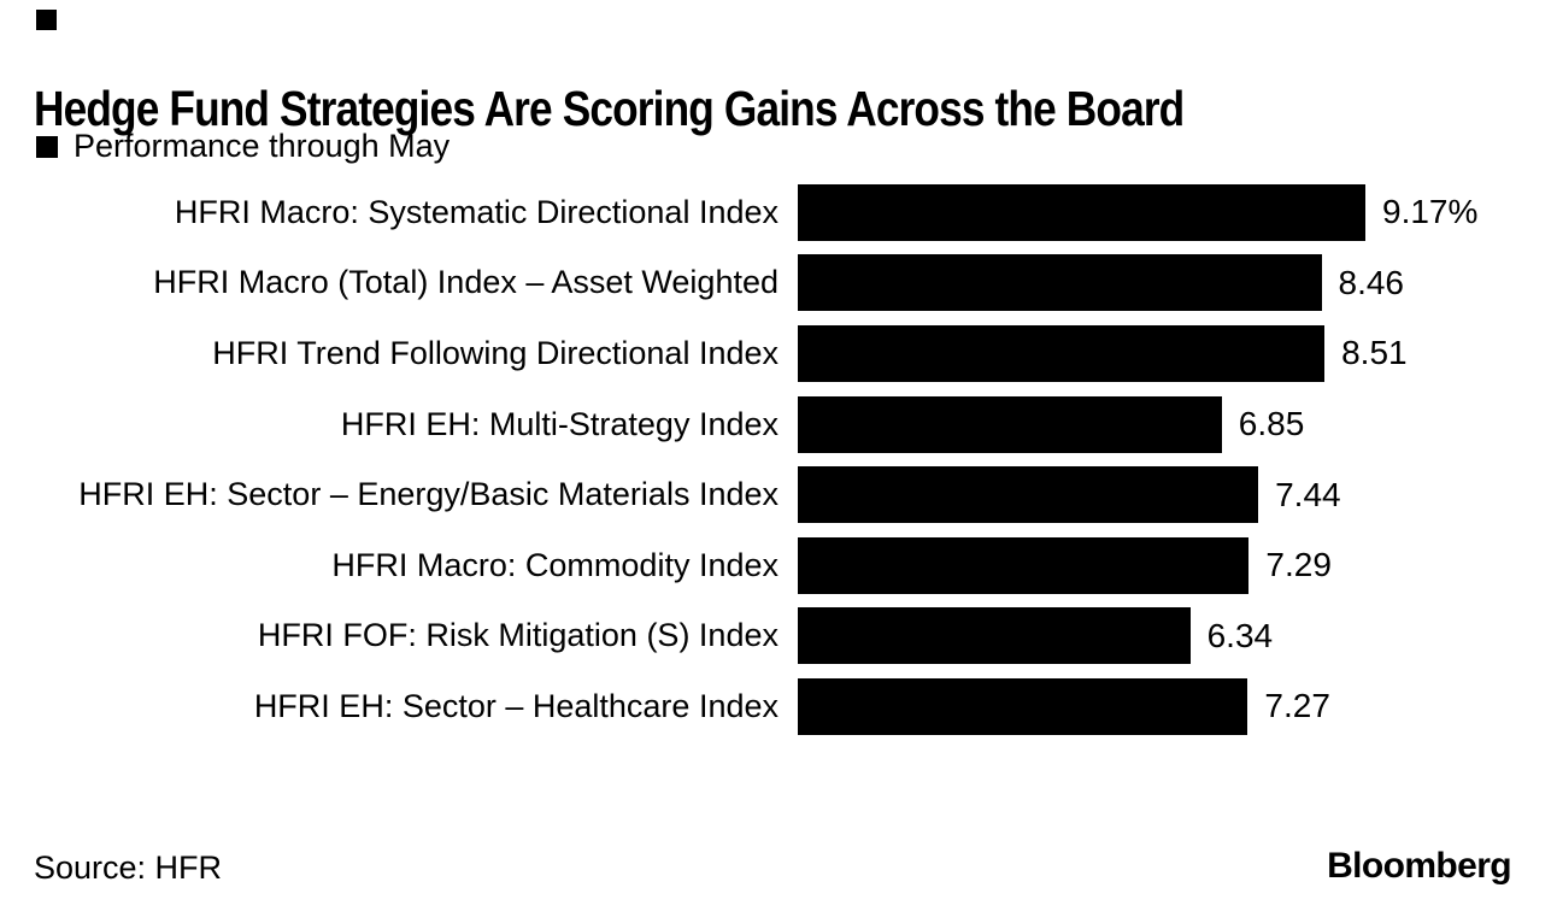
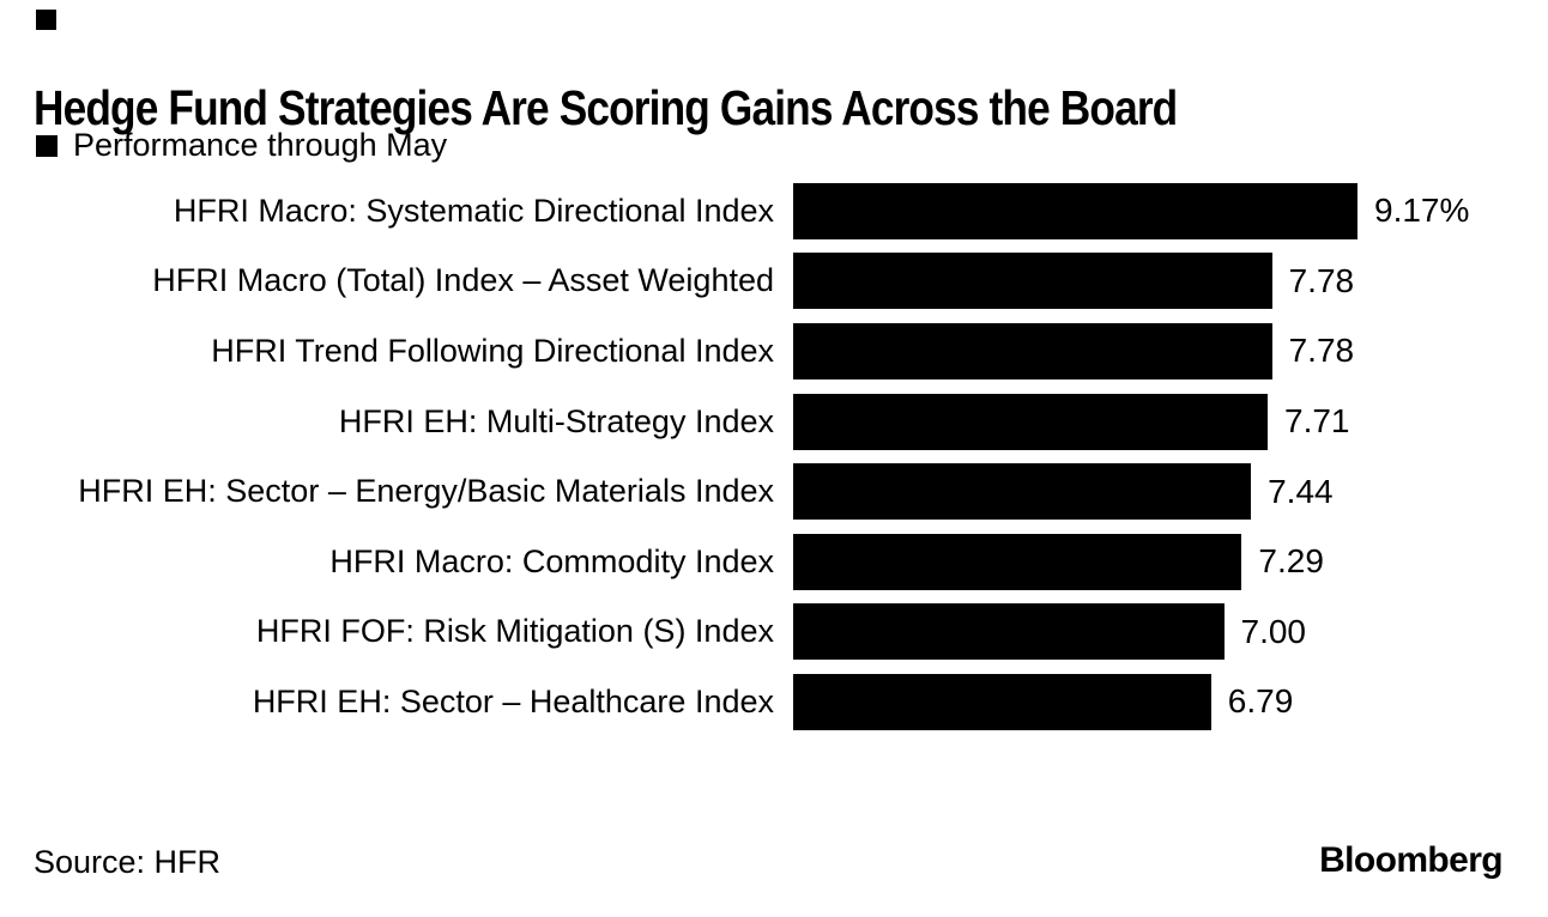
HFRI Macro (Total) Index – Asset Weighted: 8.46 -> 7.78
HFRI Trend Following Directional Index: 8.51 -> 7.78
HFRI EH: Multi-Strategy Index: 6.85 -> 7.71
HFRI FOF: Risk Mitigation (S) Index: 6.34 -> 7.00
HFRI EH: Sector – Healthcare Index: 7.27 -> 6.79
